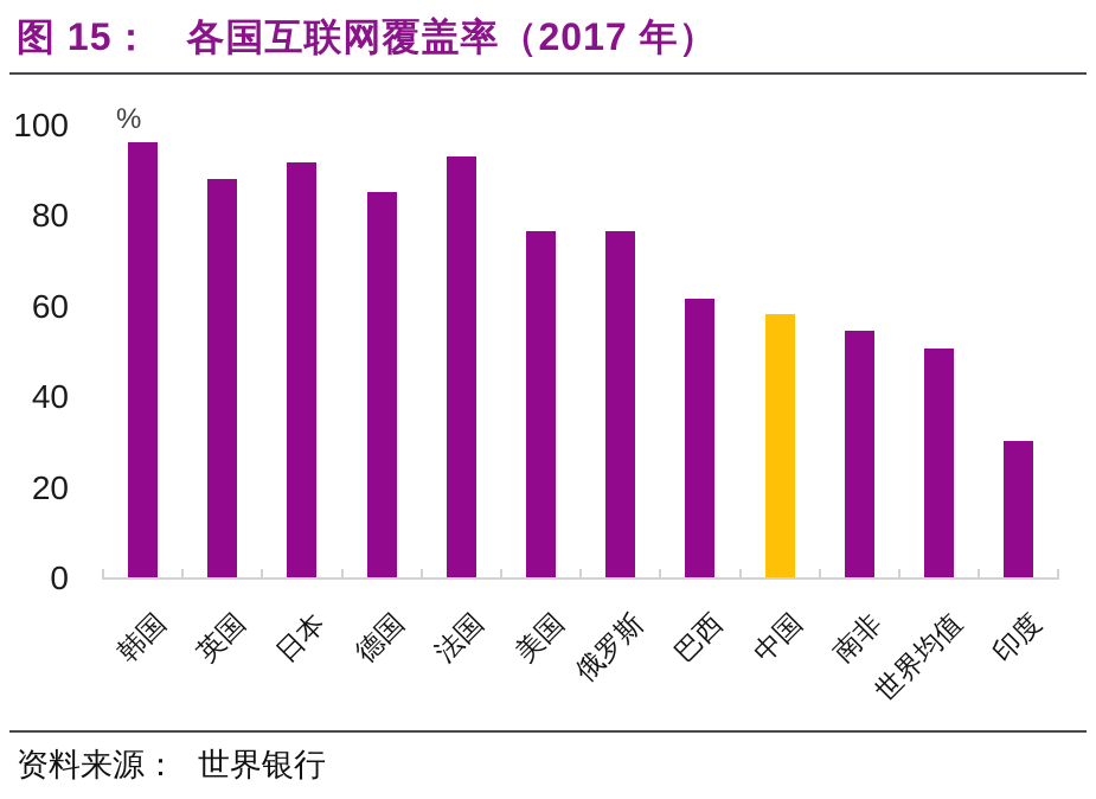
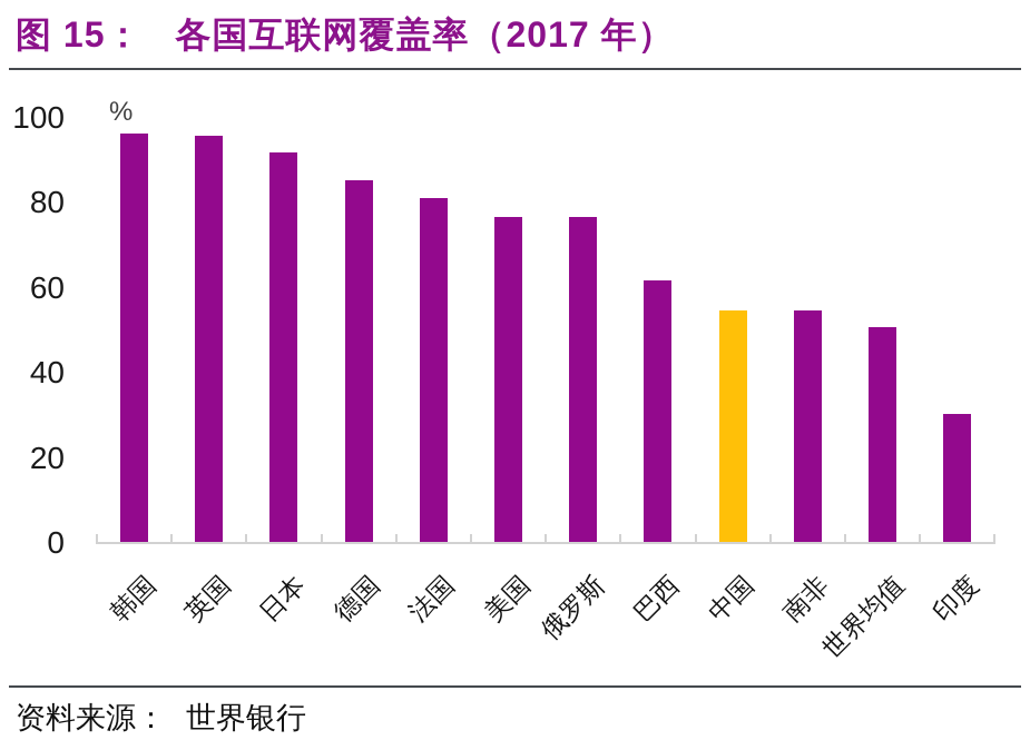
英国: 88 -> 96
法国: 93 -> 81
中国: 58 -> 54
